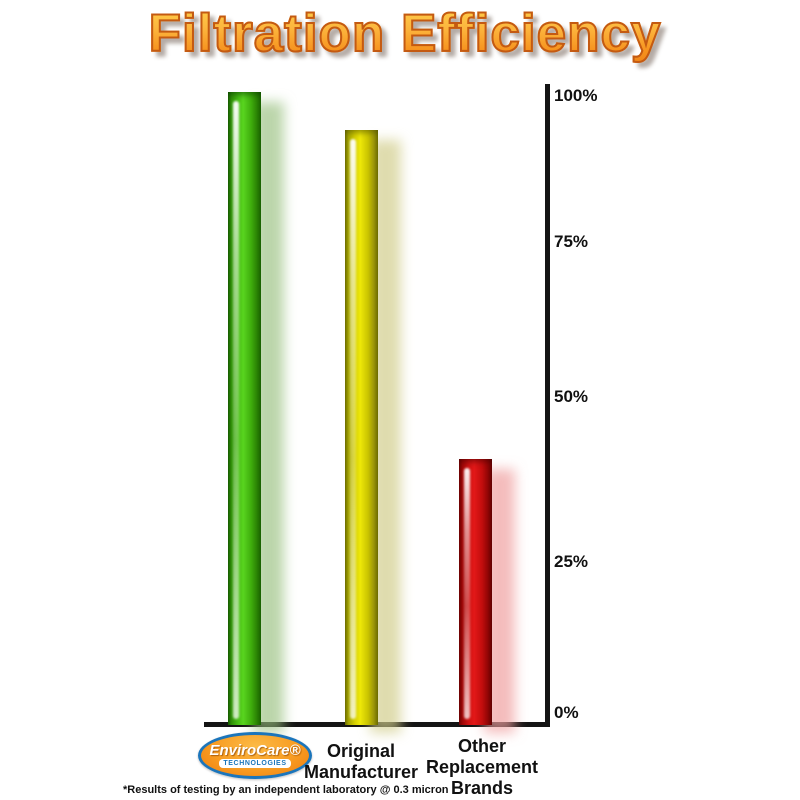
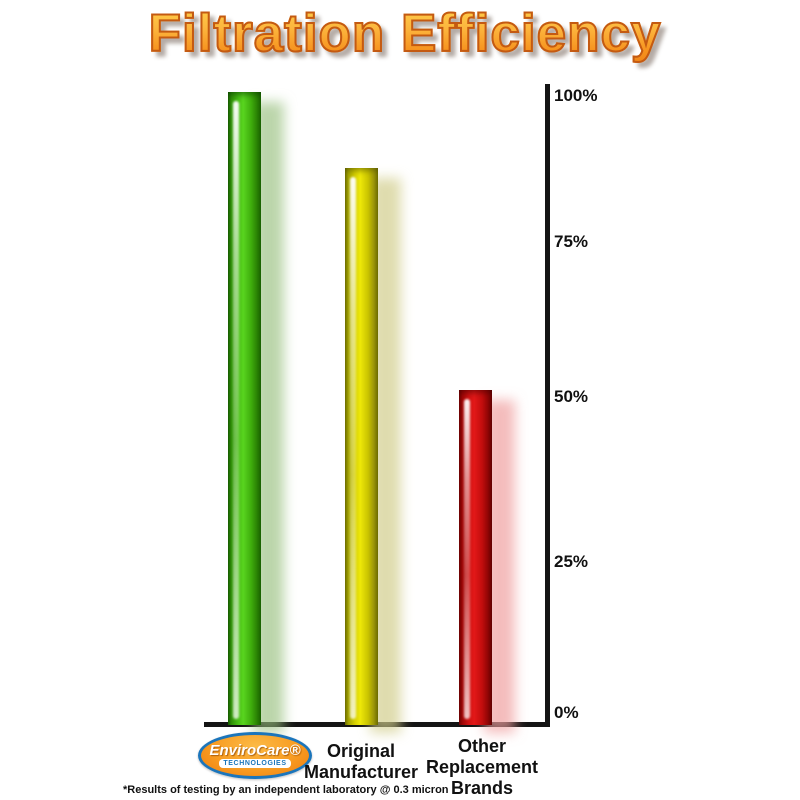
Original Manufacturer: 94% -> 88%
Other Replacement Brands: 42% -> 53%
